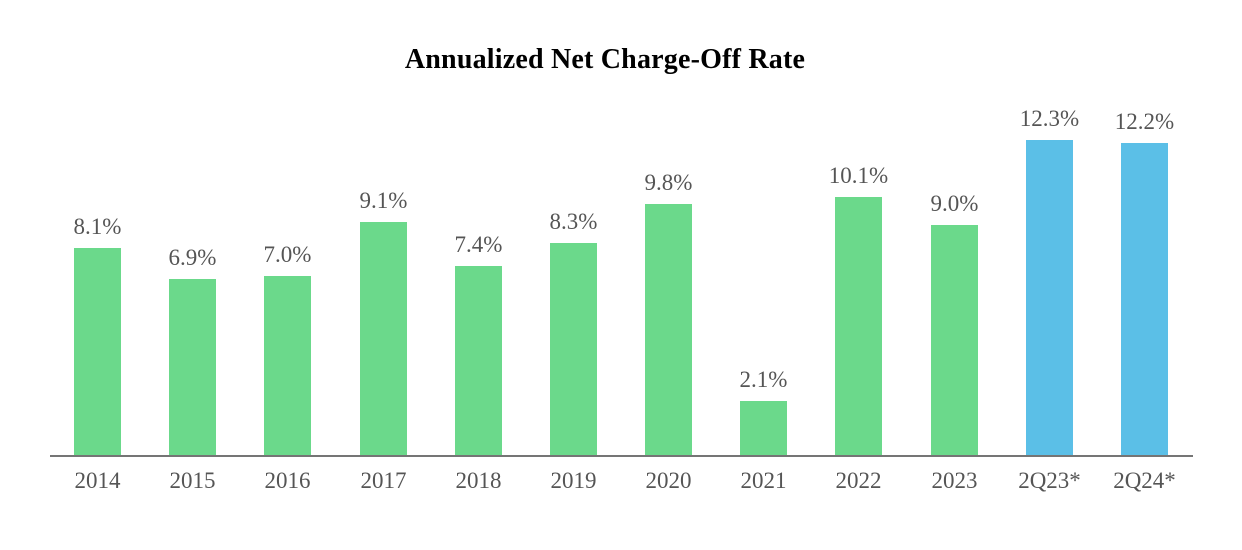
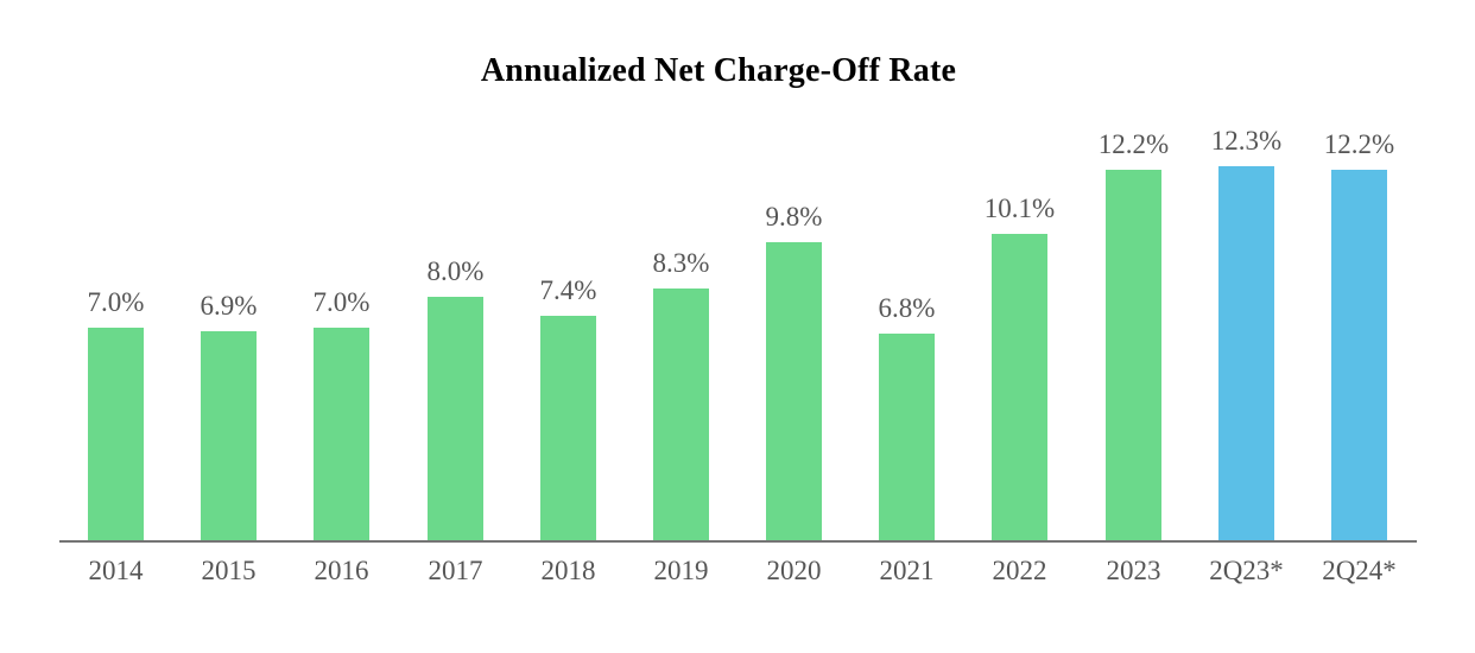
2014: 8.1% -> 7.0%
2017: 9.1% -> 8.0%
2021: 2.1% -> 6.8%
2023: 9.0% -> 12.2%
